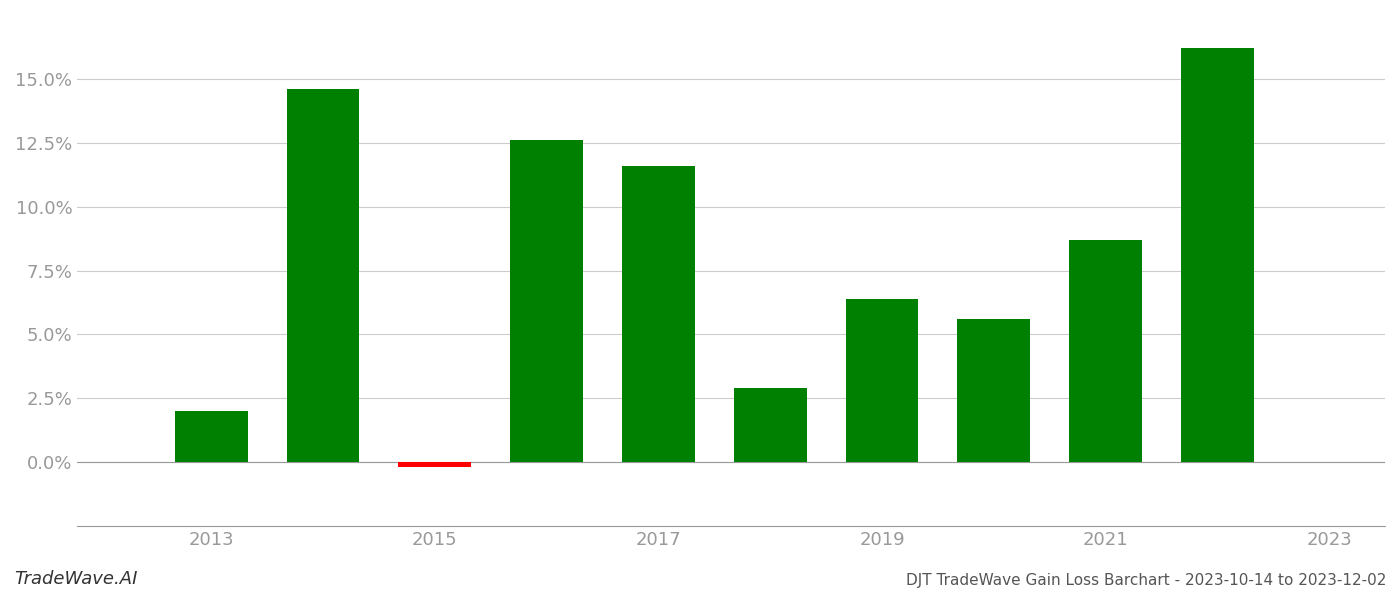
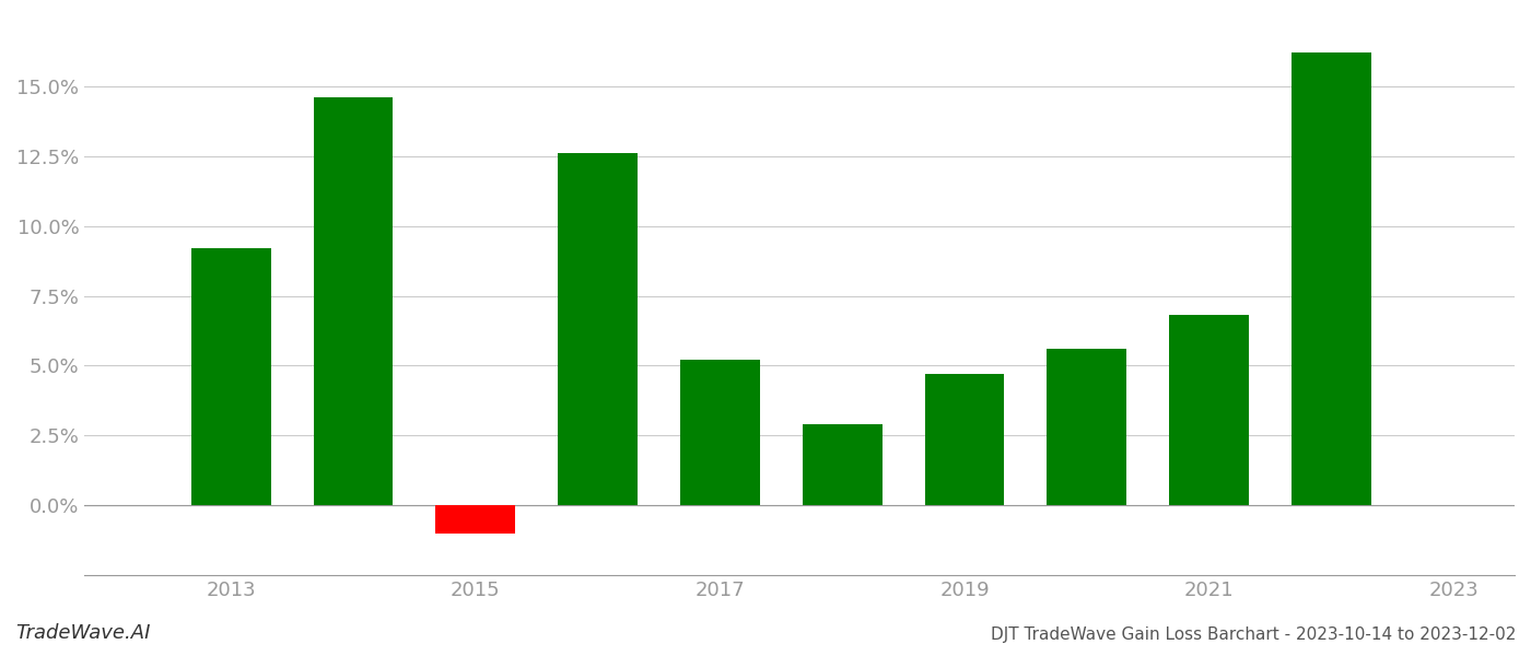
2013: 2.0% -> 9.2%
2015: -0.2% -> -1.0%
2017: 11.6% -> 5.2%
2019: 6.4% -> 4.7%
2021: 8.7% -> 6.8%
